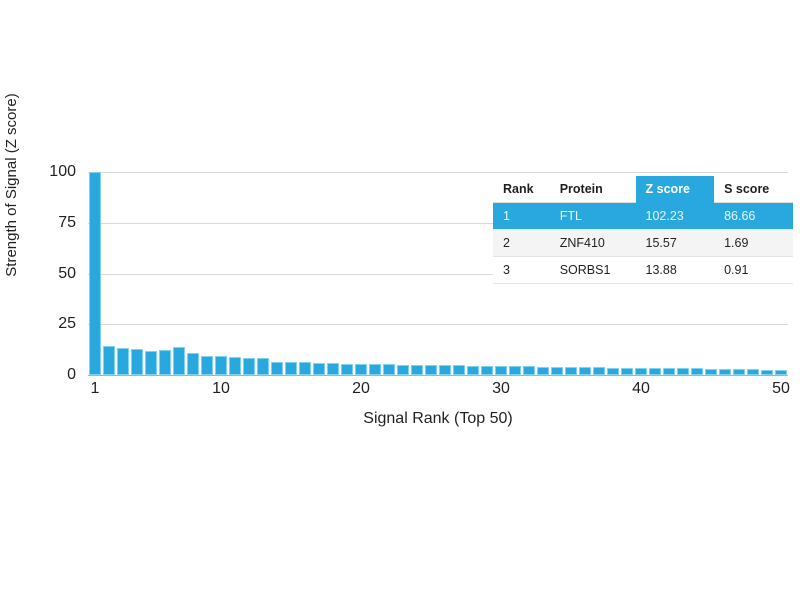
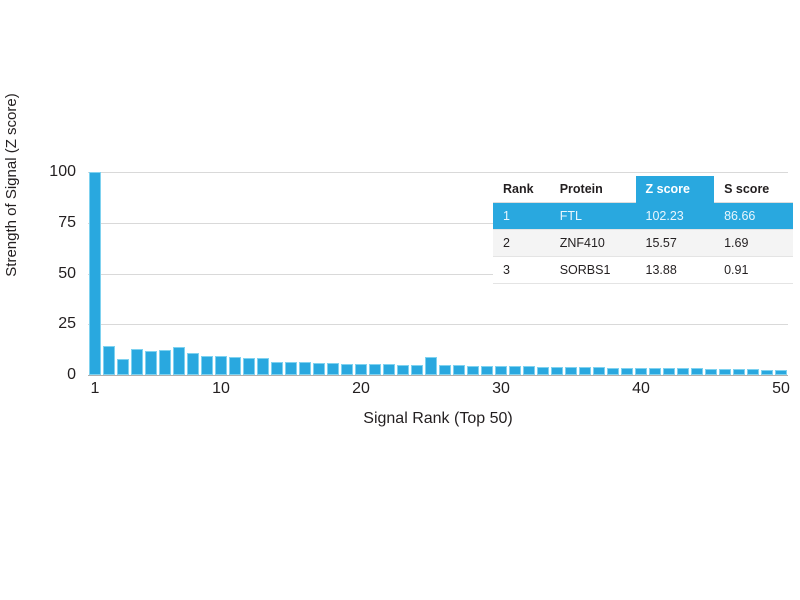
3: 13 -> 8
25: 5 -> 9
